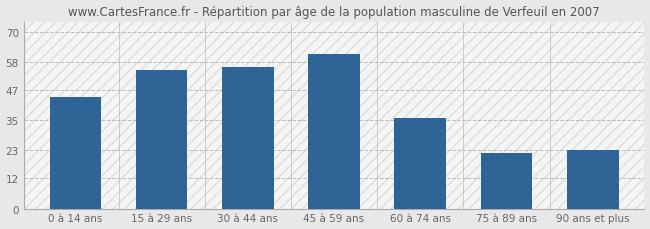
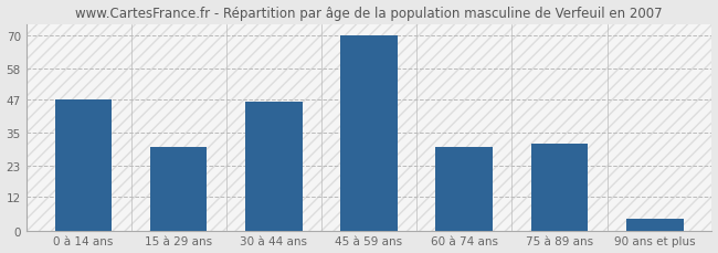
0 à 14 ans: 44 -> 47
15 à 29 ans: 55 -> 30
30 à 44 ans: 56 -> 46
45 à 59 ans: 61 -> 70
60 à 74 ans: 36 -> 30
75 à 89 ans: 22 -> 31
90 ans et plus: 23 -> 4
